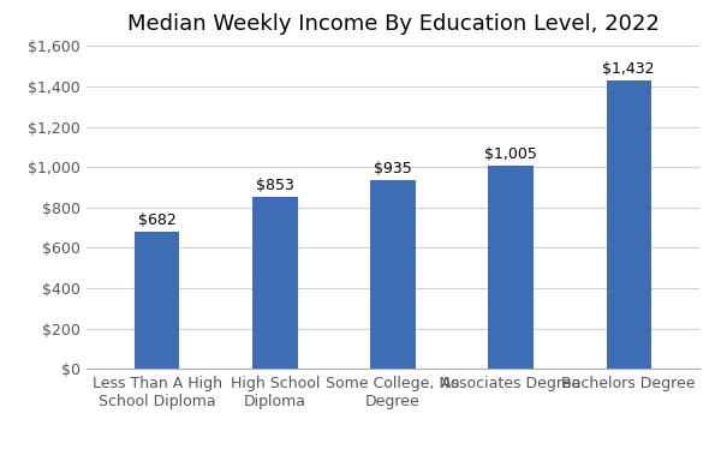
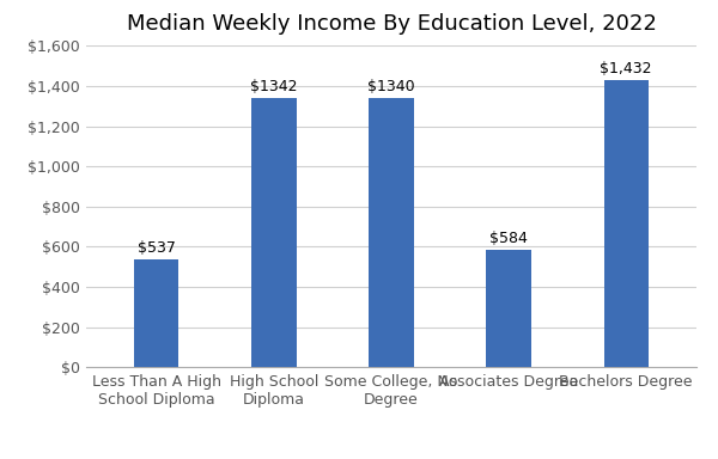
Less Than A High School Diploma: $682 -> $537
High School Diploma: $853 -> $1342
Some College, No Degree: $935 -> $1340
Associates Degree: $1,005 -> $584
